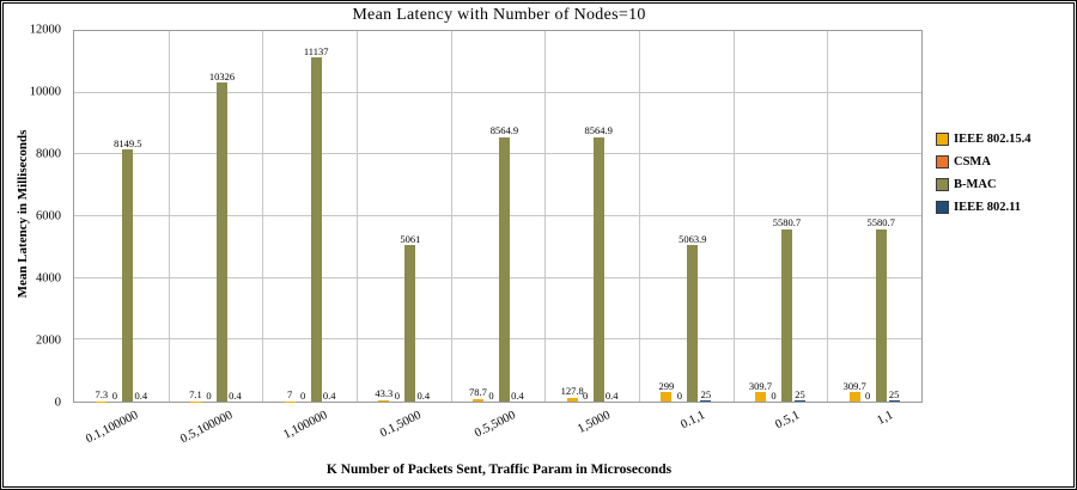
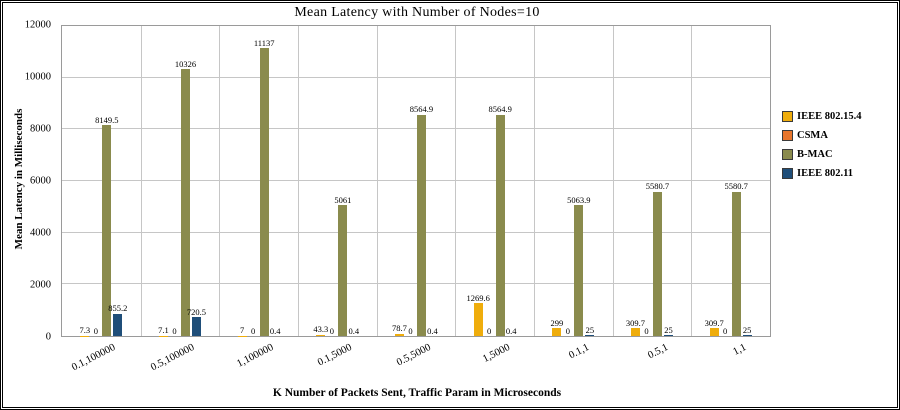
IEEE 802.11/0.1,100000: 0.4 -> 855.2
IEEE 802.11/0.5,100000: 0.4 -> 720.5
IEEE 802.15.4/1,5000: 127.8 -> 1269.6
